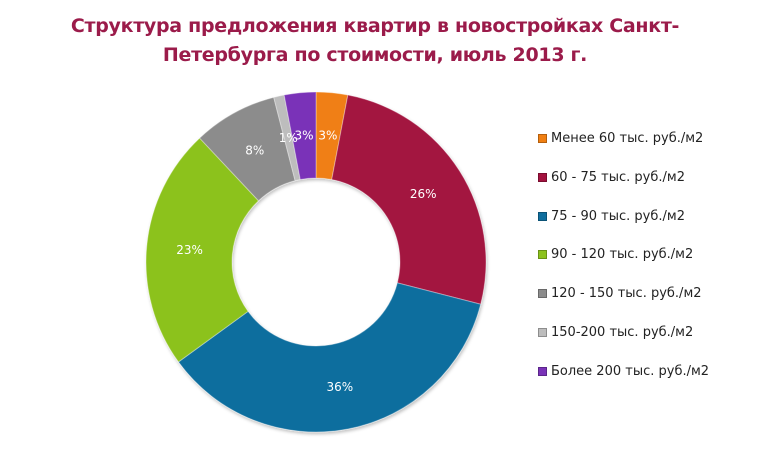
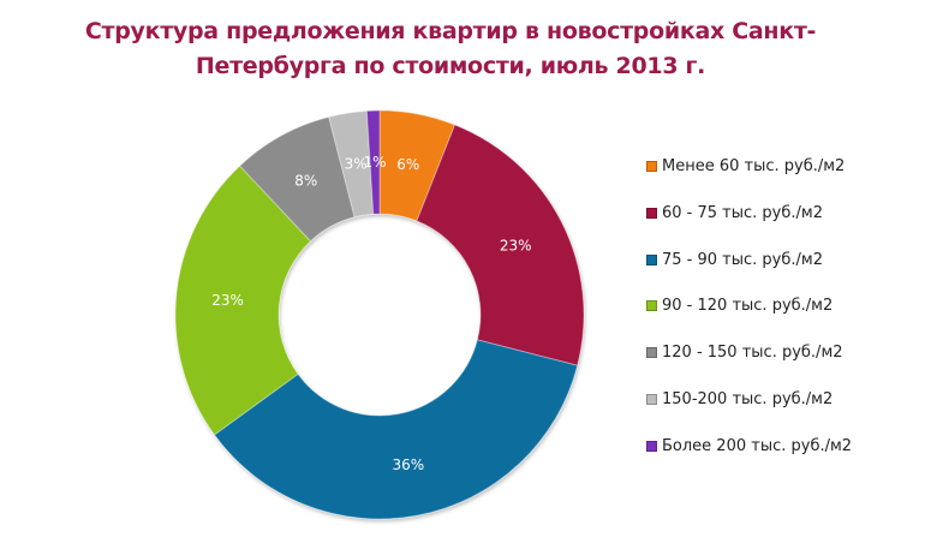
Менее 60 тыс. руб./м2: 3% -> 6%
60 - 75 тыс. руб./м2: 26% -> 23%
150-200 тыс. руб./м2: 1% -> 3%
Более 200 тыс. руб./м2: 3% -> 1%
